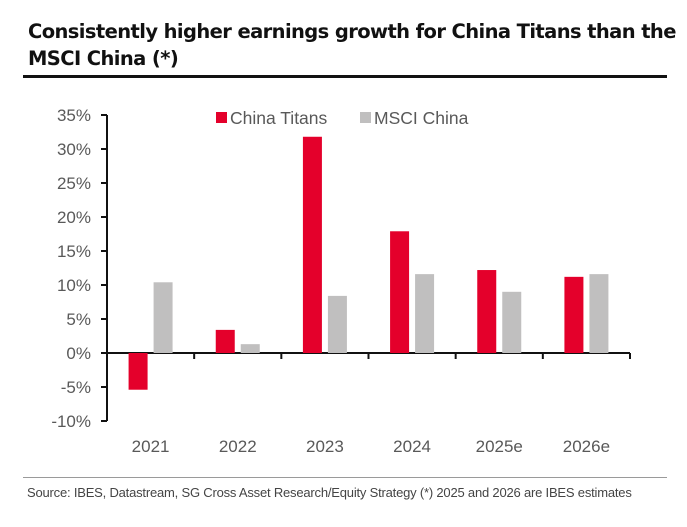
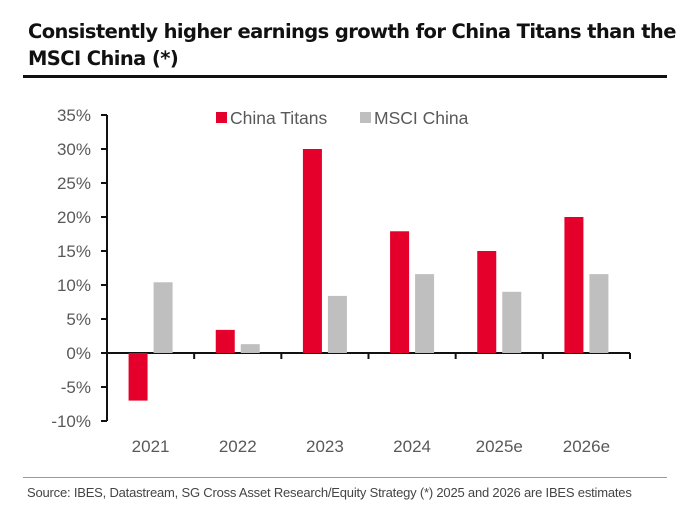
China Titans/2021: -5% -> -7%
China Titans/2023: 32% -> 30%
China Titans/2025e: 12% -> 15%
China Titans/2026e: 11% -> 20%
